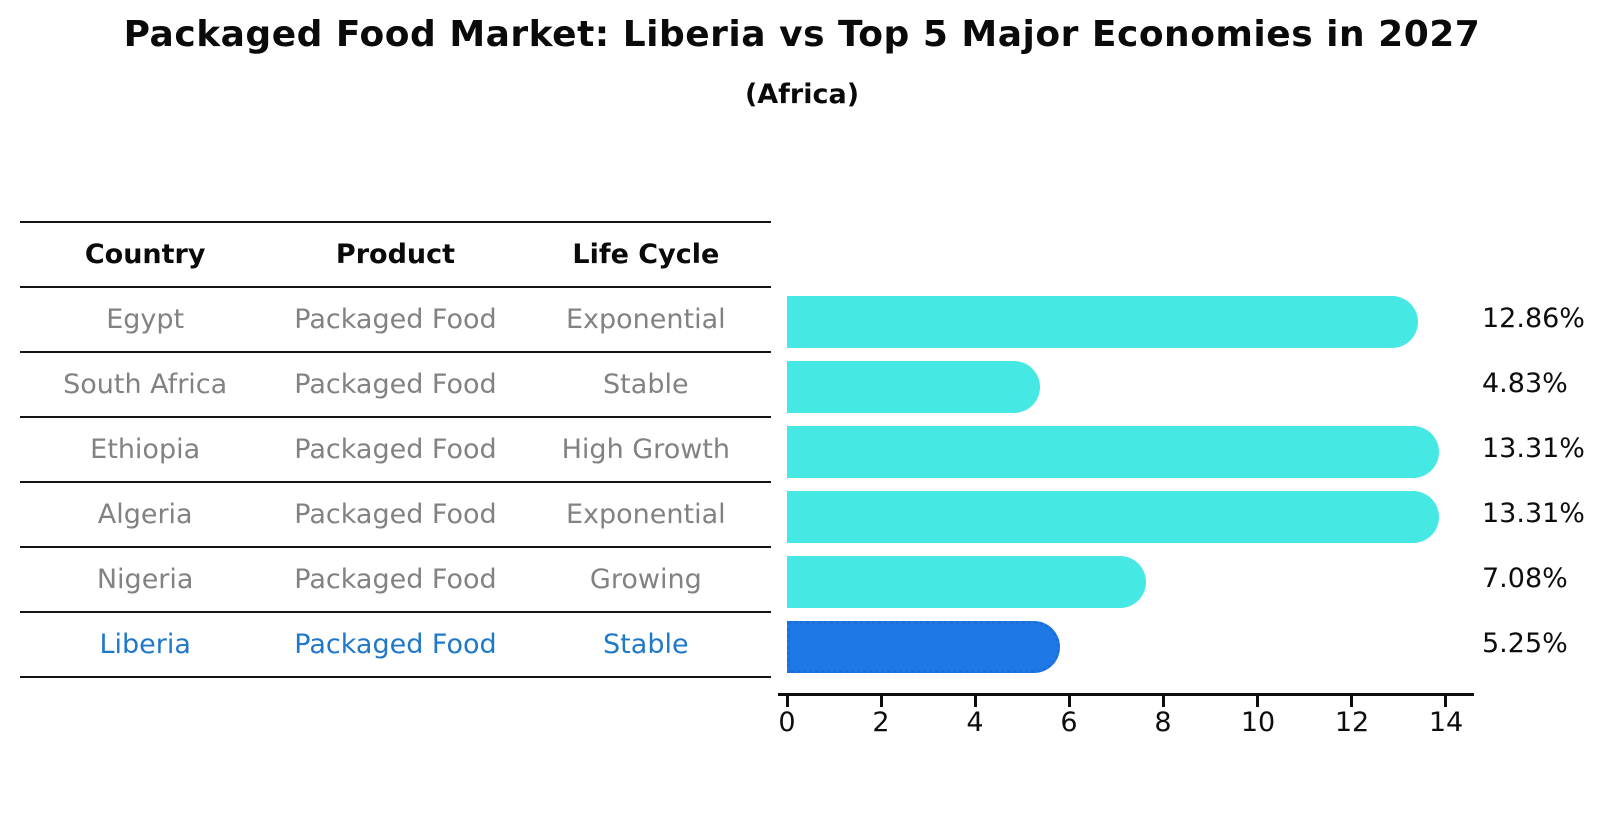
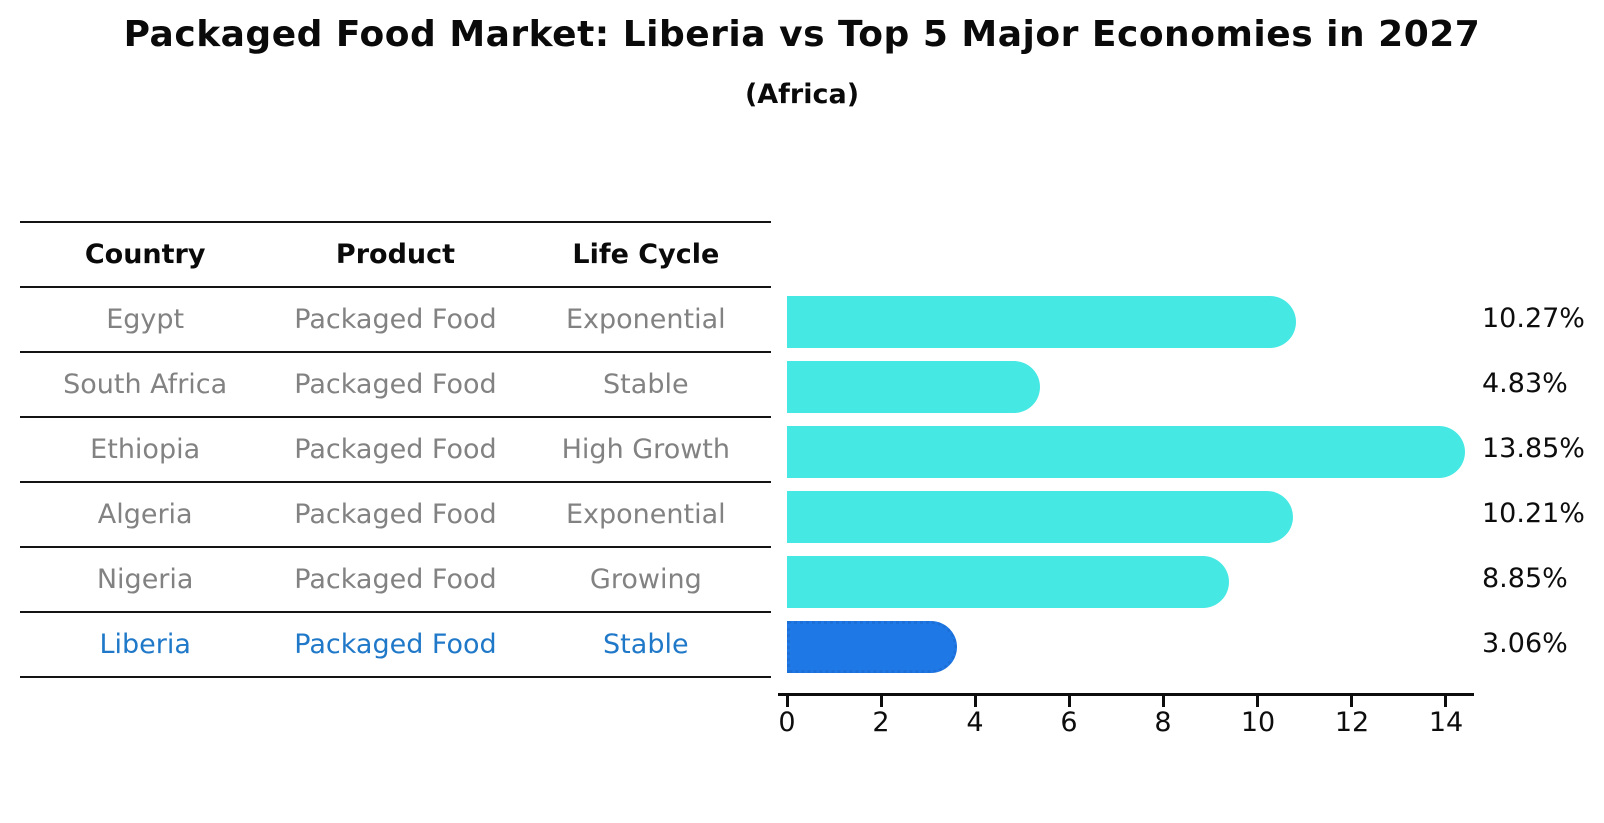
Egypt: 12.86% -> 10.27%
Ethiopia: 13.31% -> 13.85%
Algeria: 13.31% -> 10.21%
Nigeria: 7.08% -> 8.85%
Liberia: 5.25% -> 3.06%
